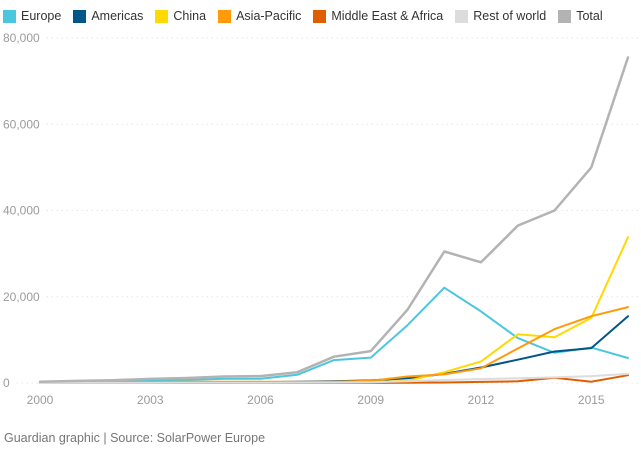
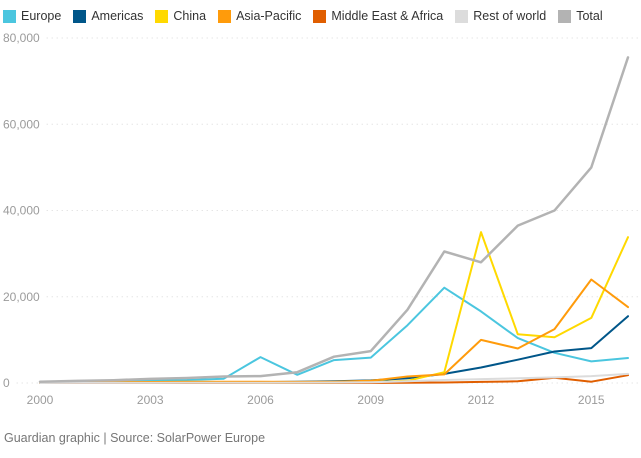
Europe/2006: 1000 -> 6000
China/2012: 5000 -> 35000
Asia-Pacific/2012: 3000 -> 10000
Europe/2015: 8000 -> 5000
Asia-Pacific/2015: 16000 -> 24000
